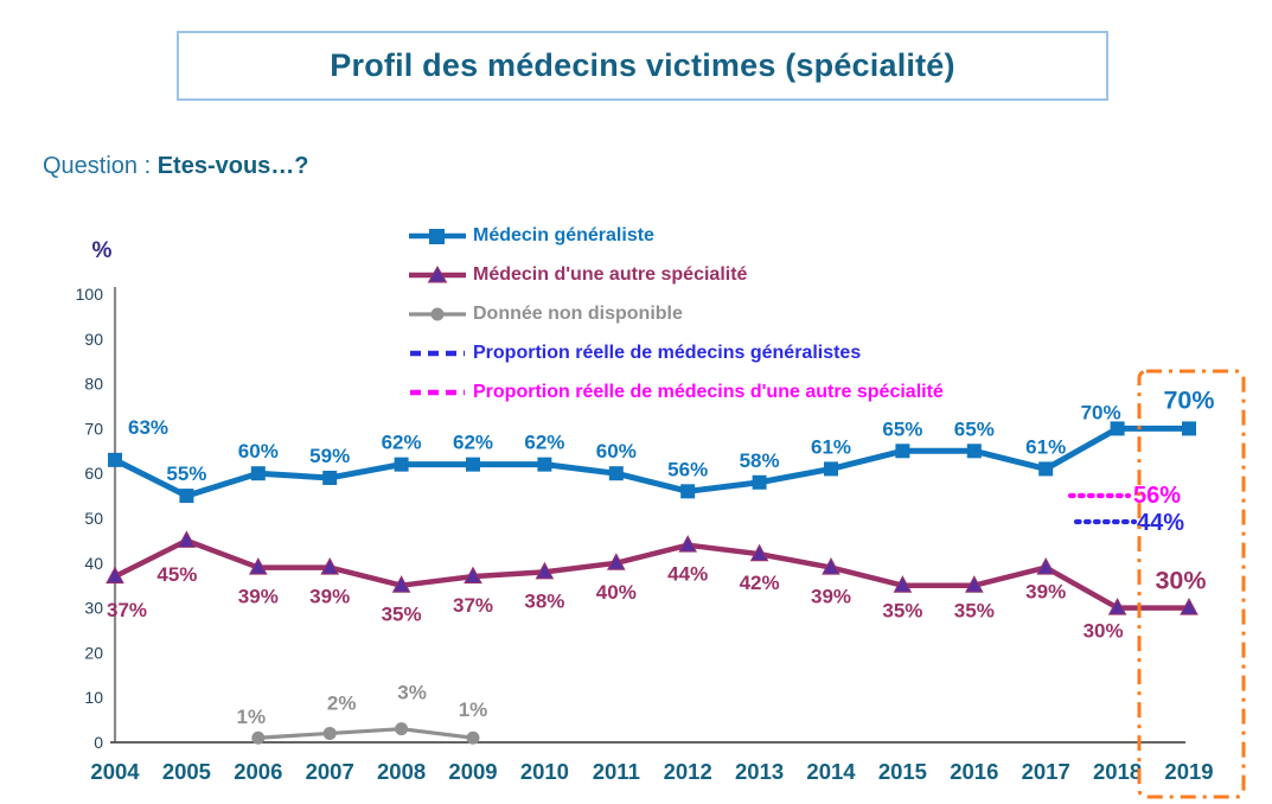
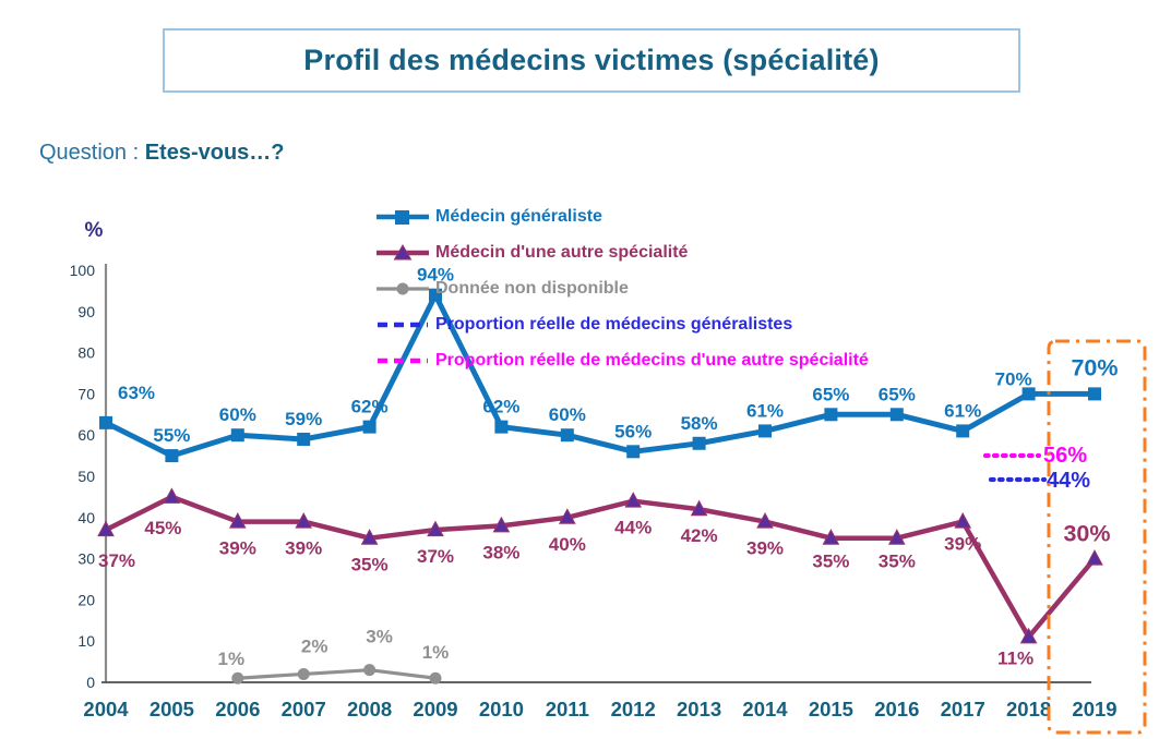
Médecin généraliste/2009: 62% -> 94%
Médecin d'une autre spécialité/2018: 30% -> 11%
